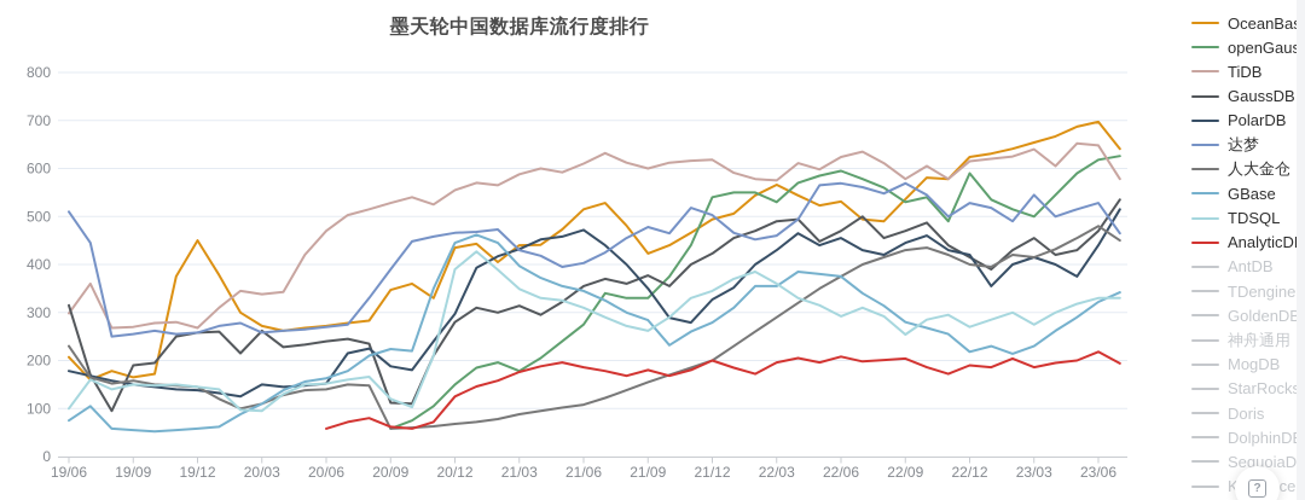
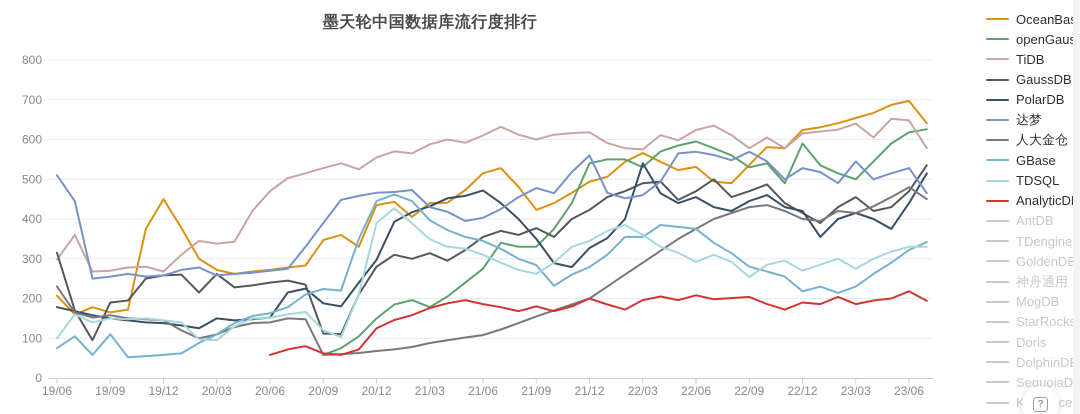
GBase/19/09: 60 -> 110
达梦/21/12: 500 -> 560
PolarDB/22/03: 430 -> 540
